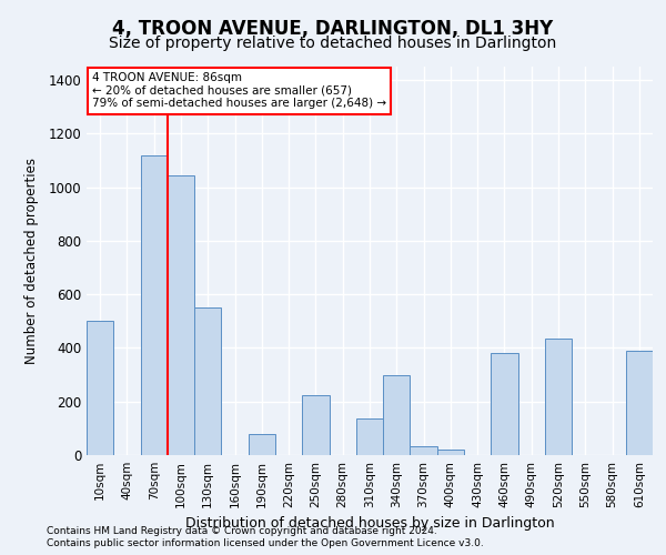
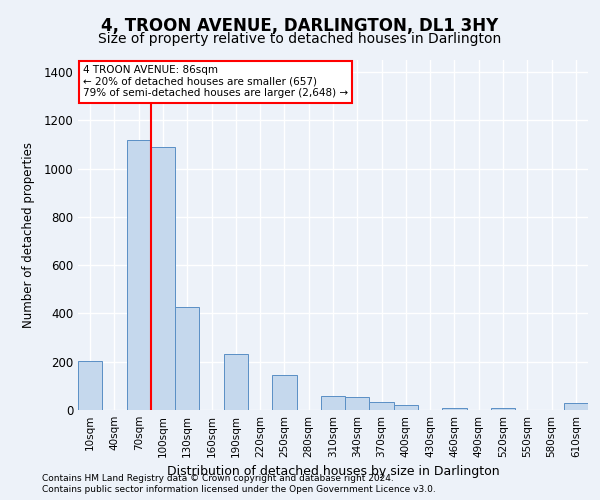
10sqm: 500 -> 205
100sqm: 1045 -> 1090
130sqm: 550 -> 425
190sqm: 80 -> 230
250sqm: 225 -> 145
310sqm: 135 -> 60
340sqm: 300 -> 55
460sqm: 380 -> 10
520sqm: 435 -> 10
610sqm: 390 -> 30
